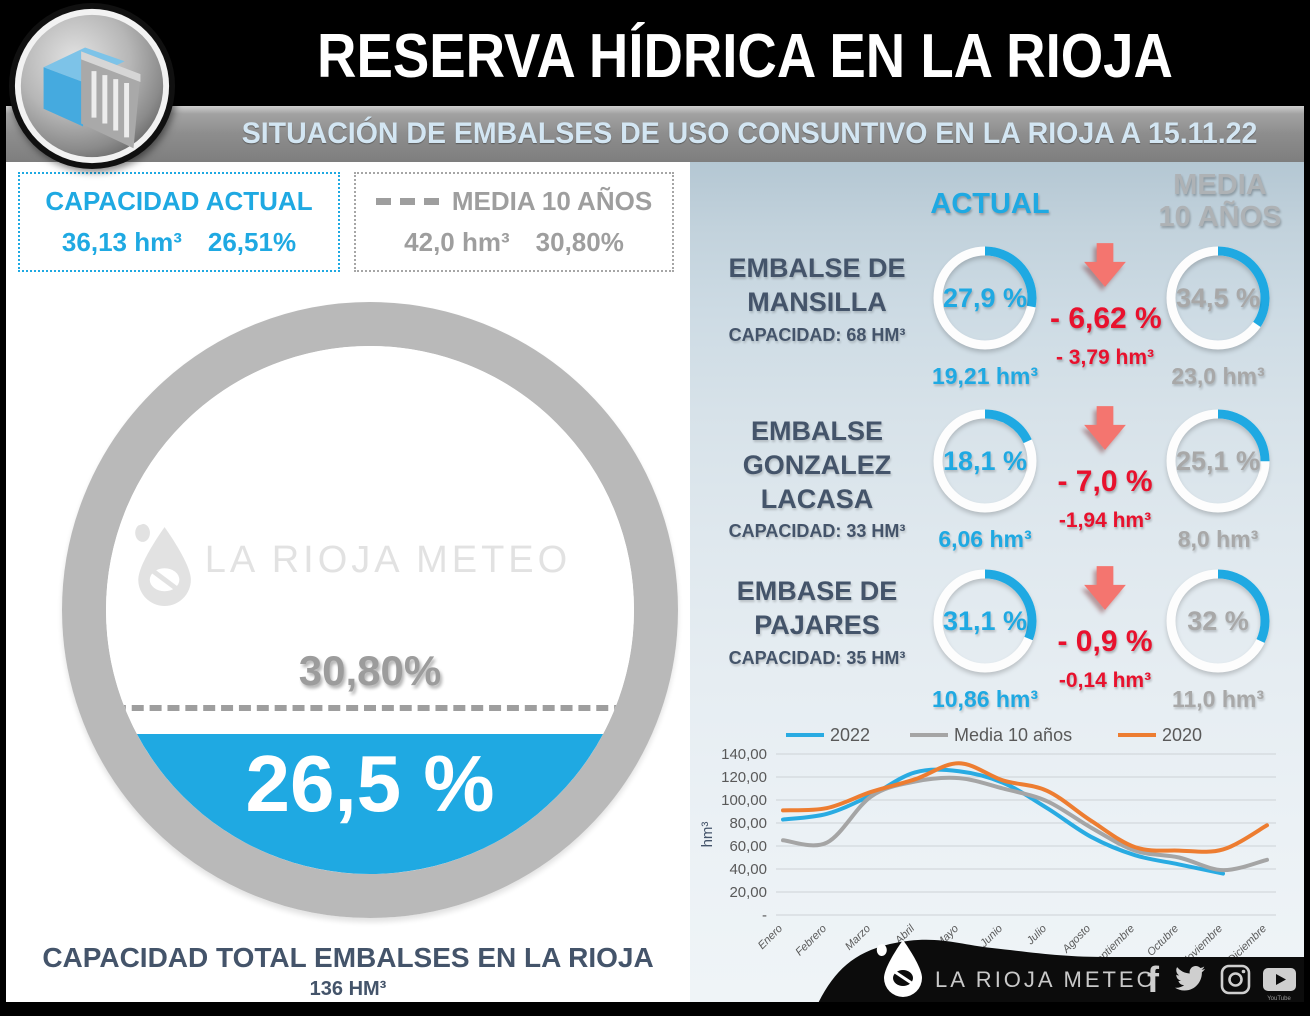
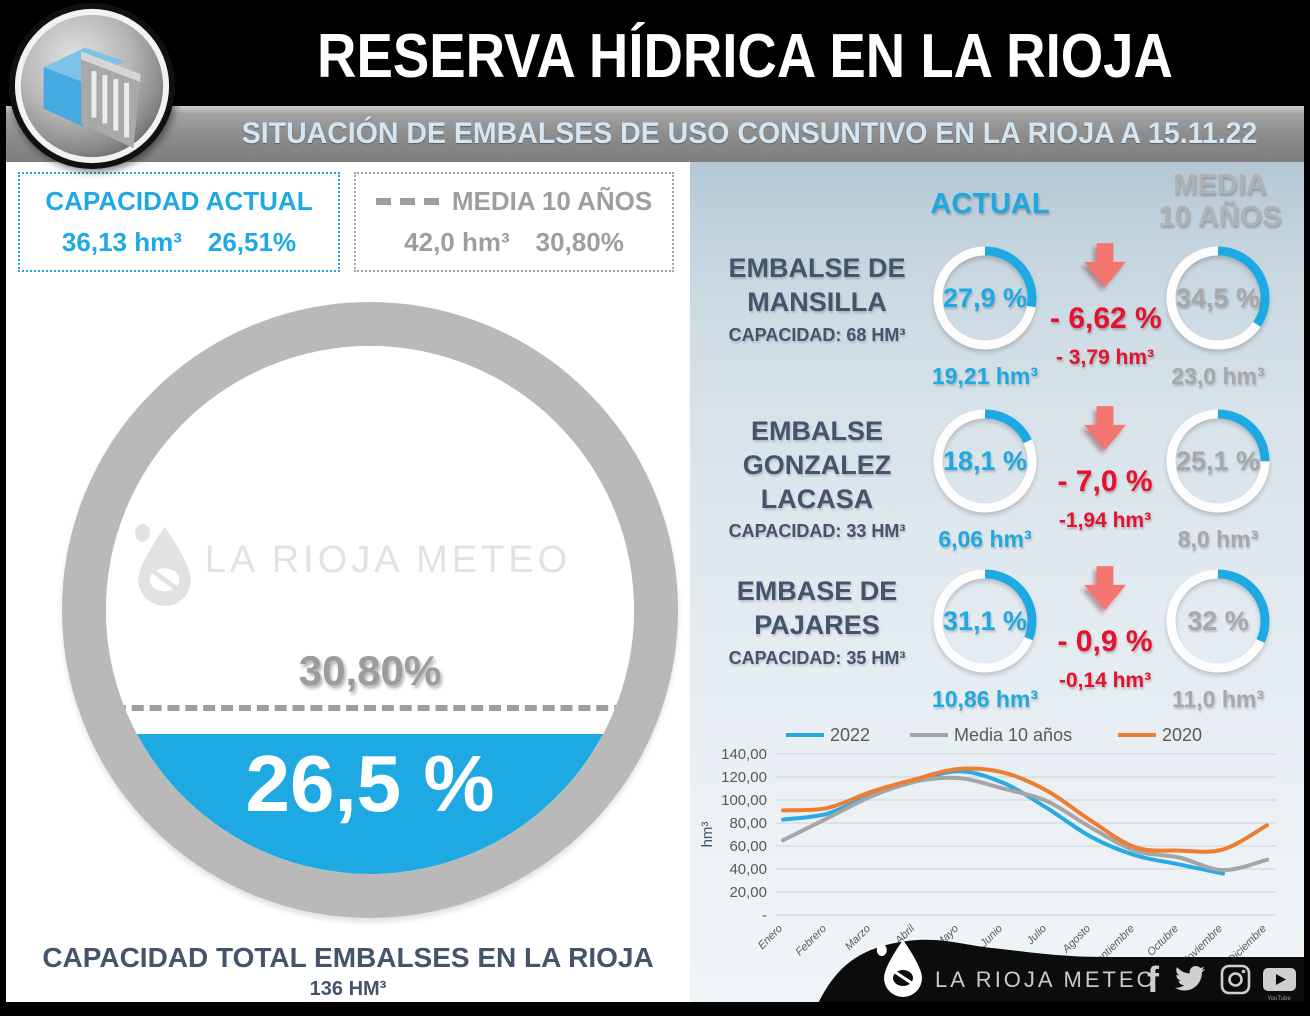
Media 10 años/Febrero: 63 -> 84
2022/Abril: 124 -> 116
2020/Mayo: 132 -> 127
2020/Junio: 117 -> 124
